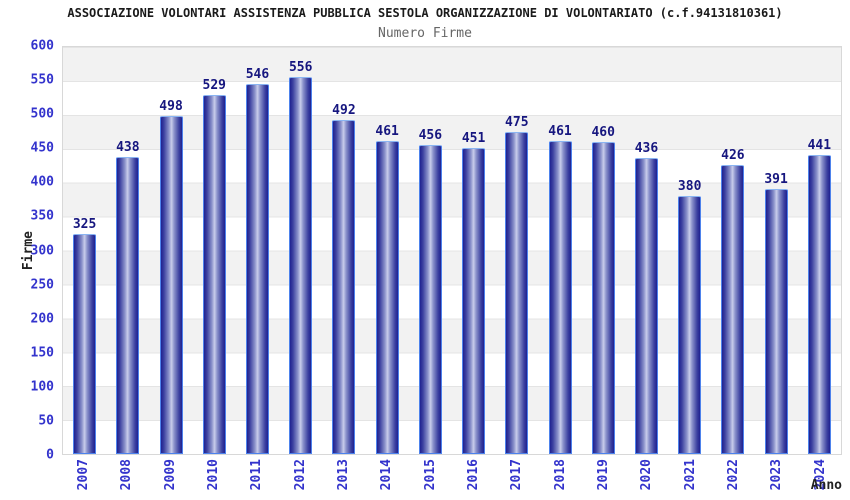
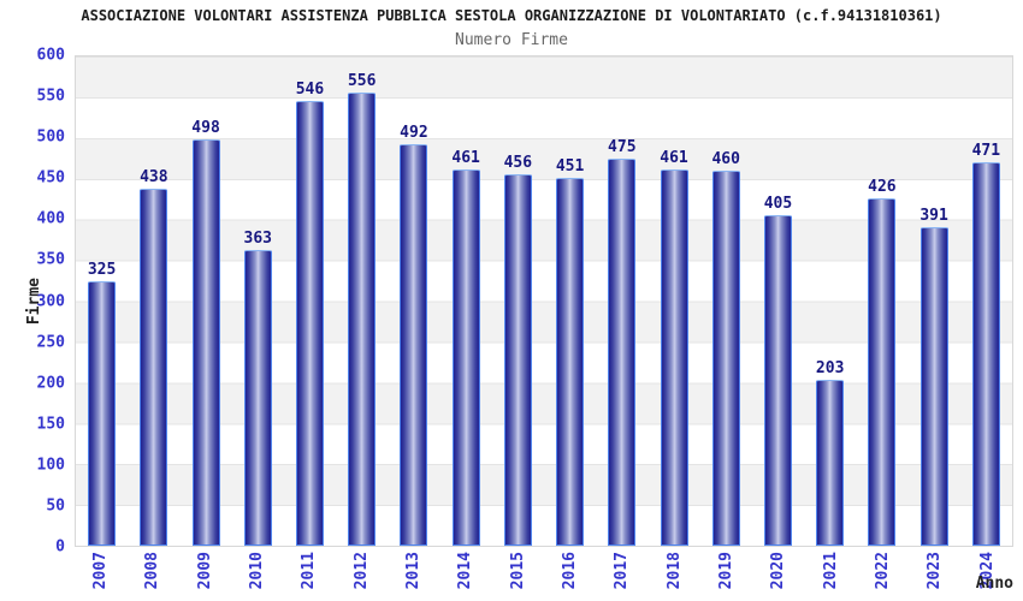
2010: 529 -> 363
2020: 436 -> 405
2021: 380 -> 203
2024: 441 -> 471
